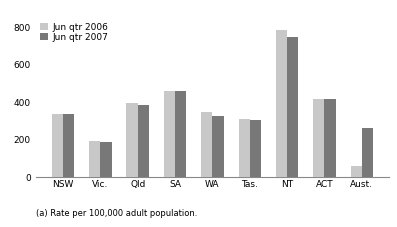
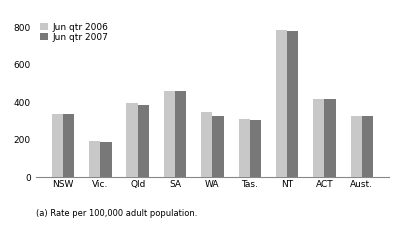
Jun qtr 2007/NT: 750 -> 780
Jun qtr 2006/Aust.: 60 -> 320
Jun qtr 2007/Aust.: 260 -> 320
